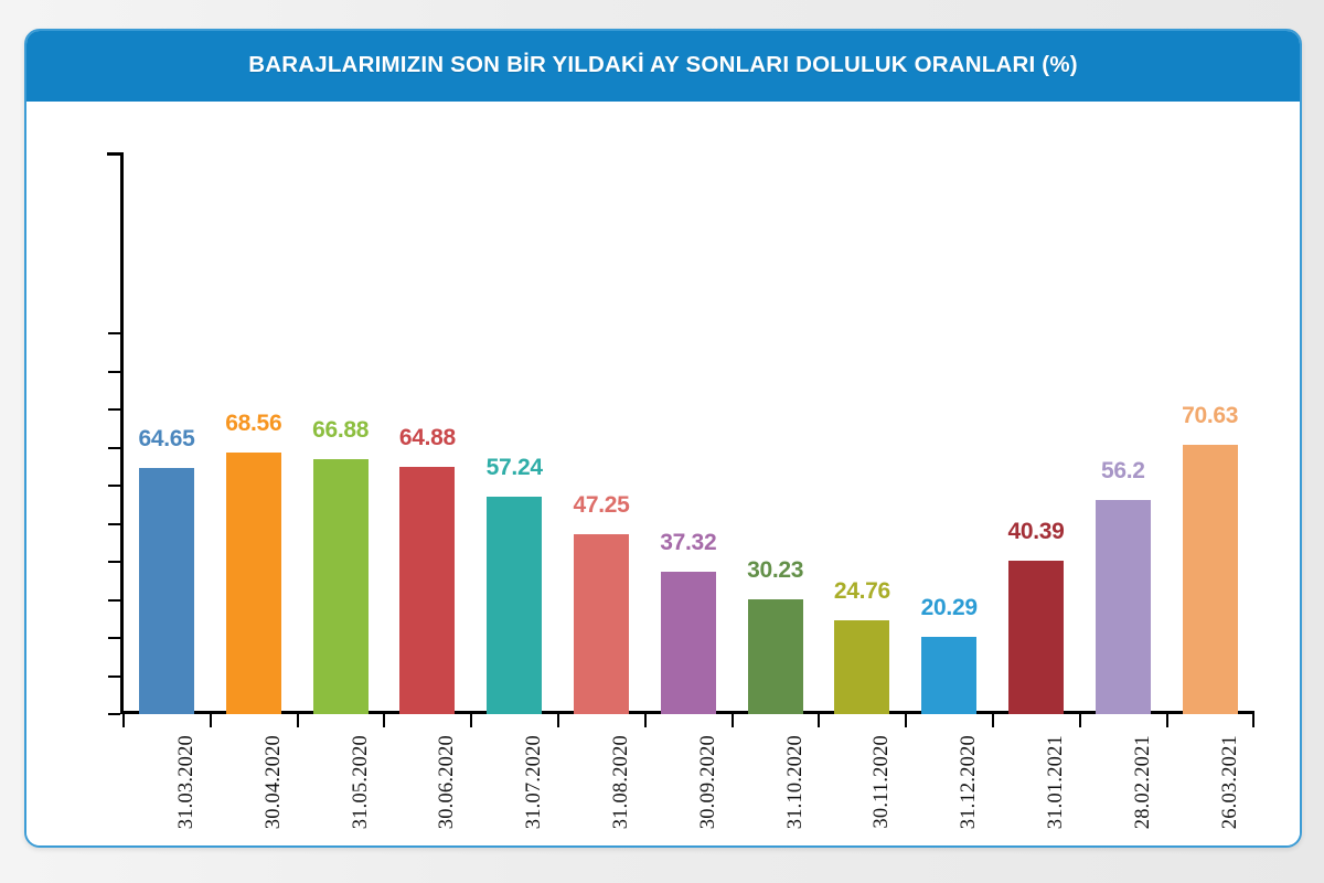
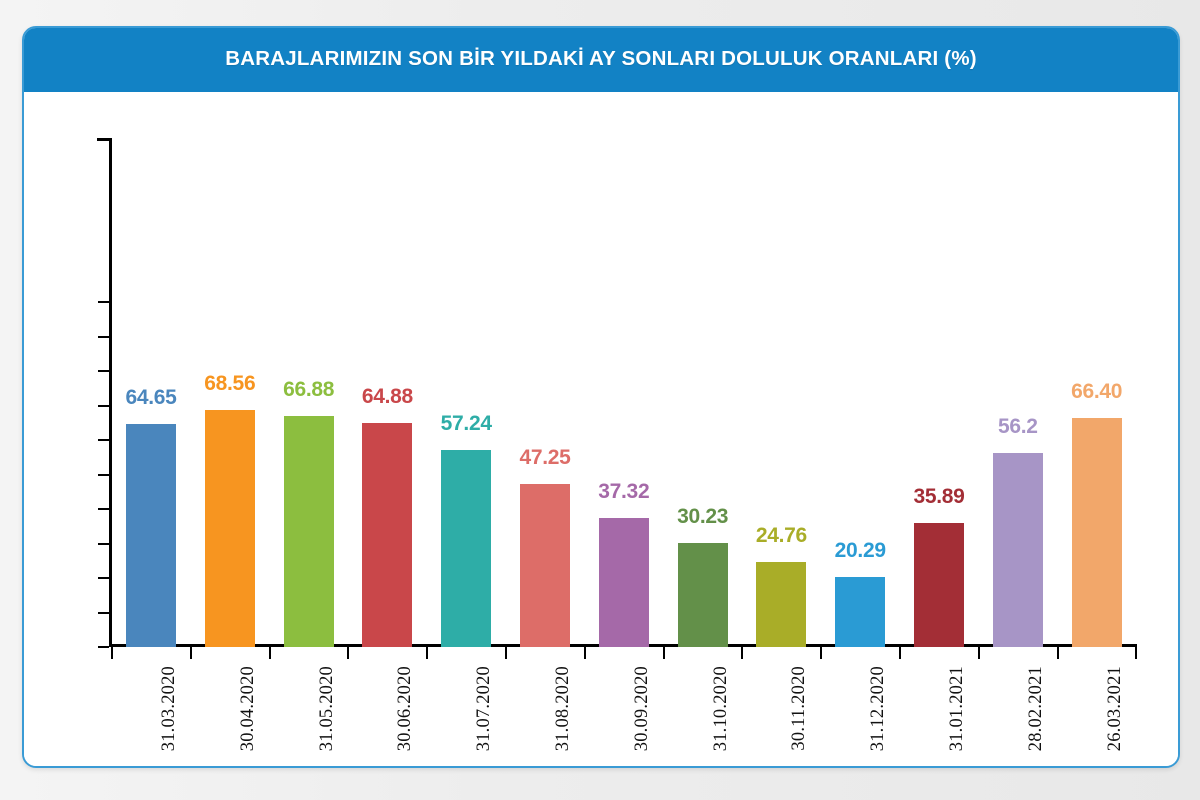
31.01.2021: 40.39 -> 35.89
26.03.2021: 70.63 -> 66.40
